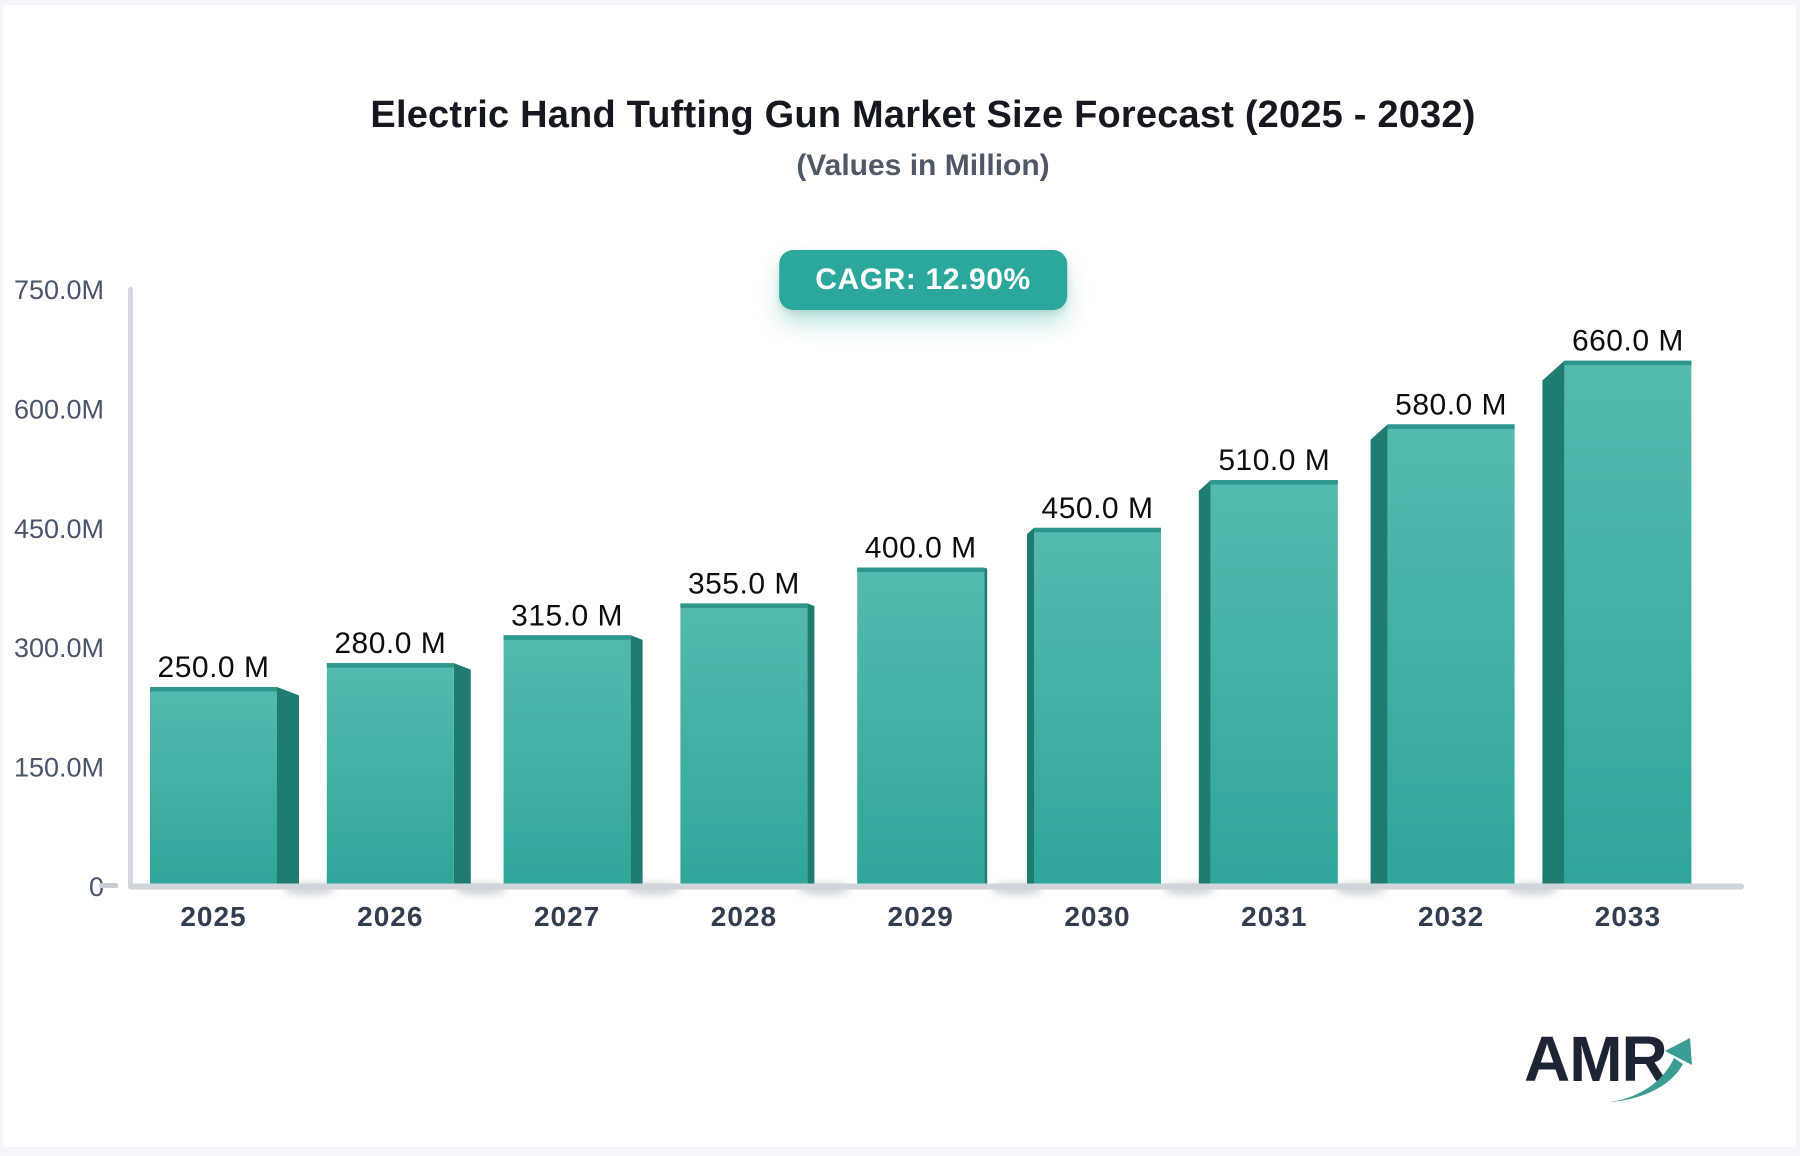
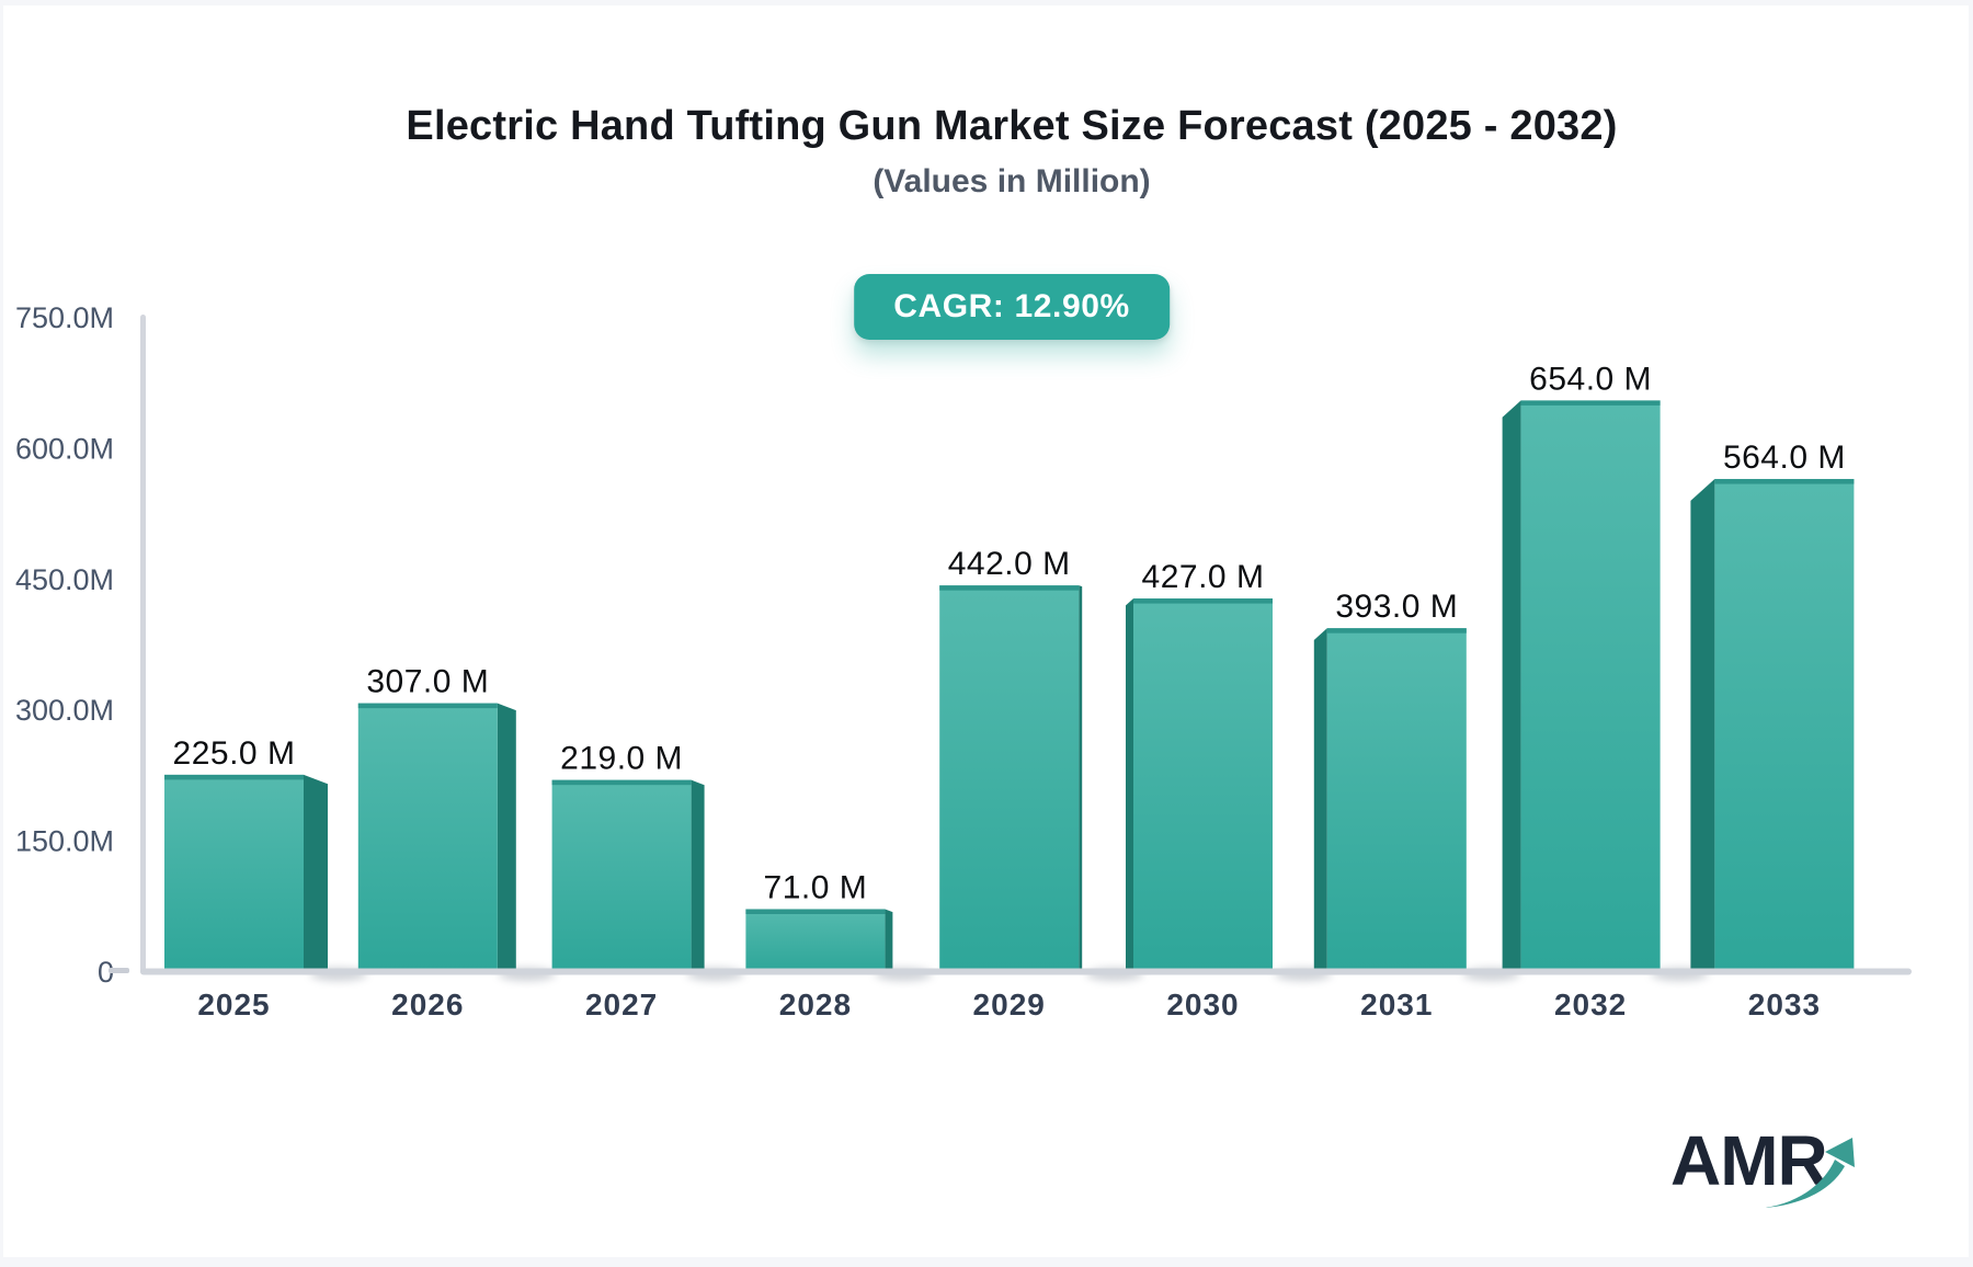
2025: 250.0 -> 225.0
2026: 280.0 -> 307.0
2027: 315.0 -> 219.0
2028: 355.0 -> 71.0
2029: 400.0 -> 442.0
2030: 450.0 -> 427.0
2031: 510.0 -> 393.0
2032: 580.0 -> 654.0
2033: 660.0 -> 564.0
